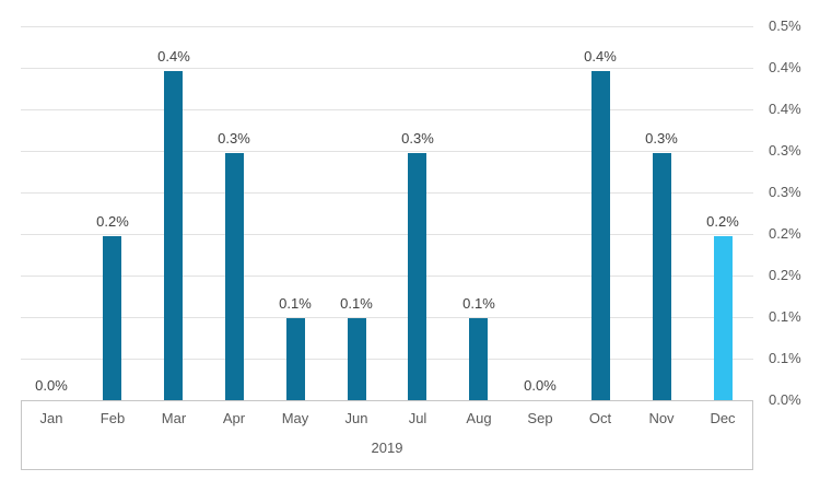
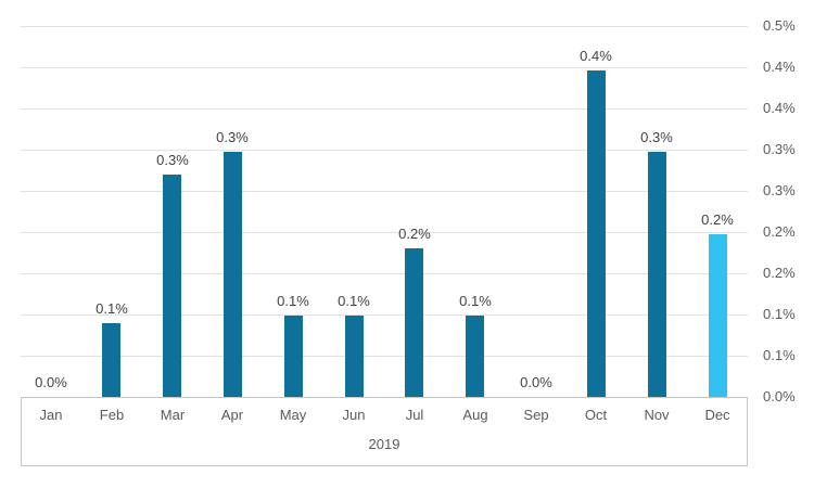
Feb: 0.2% -> 0.1%
Mar: 0.4% -> 0.3%
Jul: 0.3% -> 0.2%
